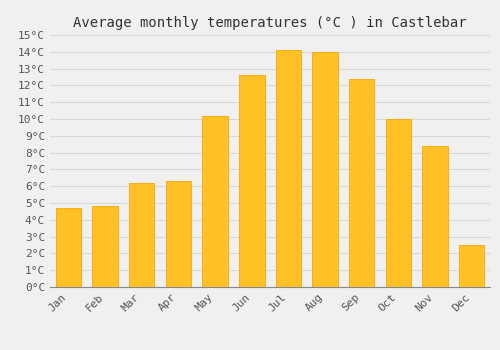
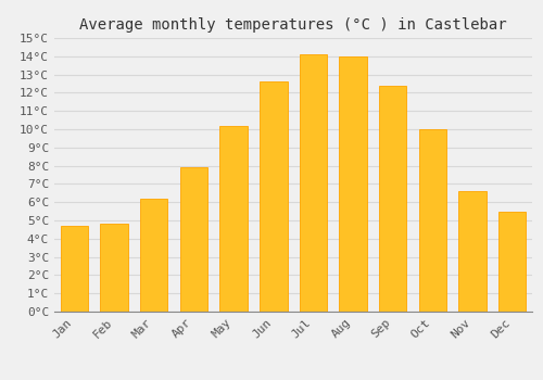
Apr: 6.3°C -> 7.9°C
Nov: 8.4°C -> 6.6°C
Dec: 2.5°C -> 5.5°C
